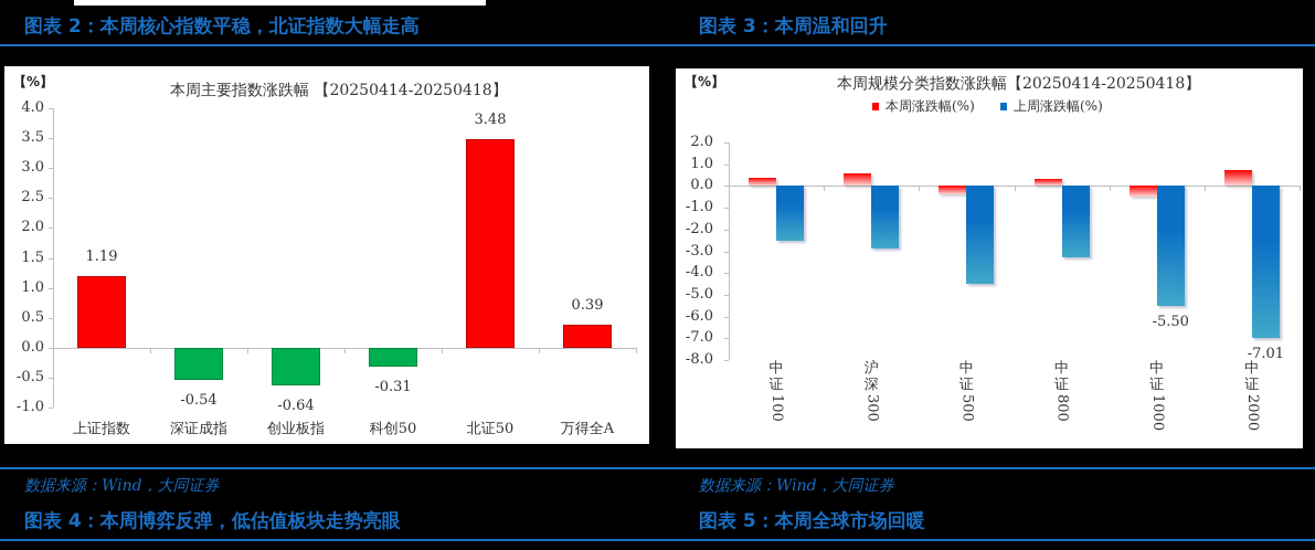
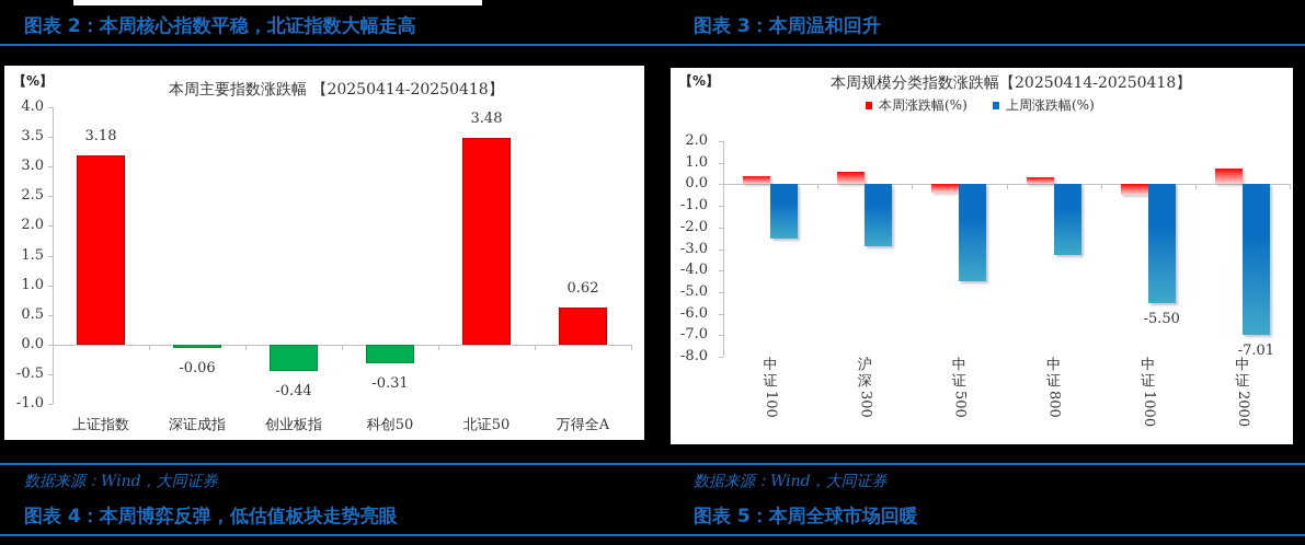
本周主要指数涨跌幅 【20250414-20250418】/上证指数: 1.19 -> 3.18
本周主要指数涨跌幅 【20250414-20250418】/深证成指: -0.54 -> -0.06
本周主要指数涨跌幅 【20250414-20250418】/创业板指: -0.64 -> -0.44
本周主要指数涨跌幅 【20250414-20250418】/万得全A: 0.39 -> 0.62
